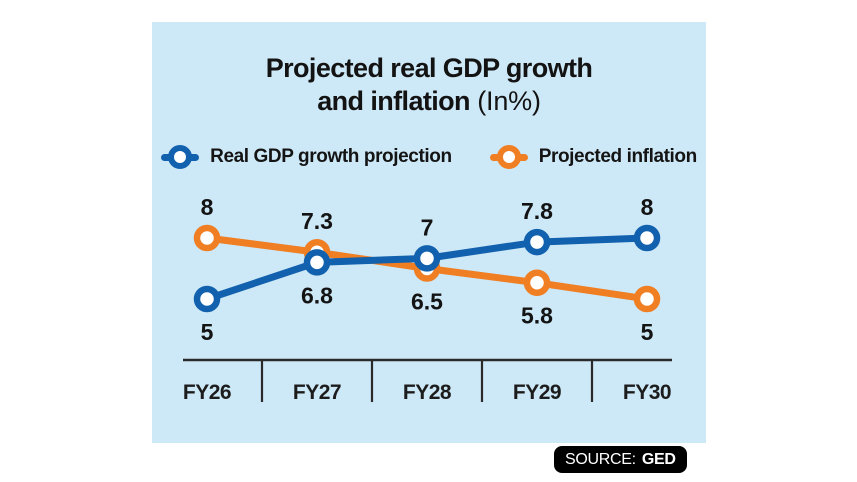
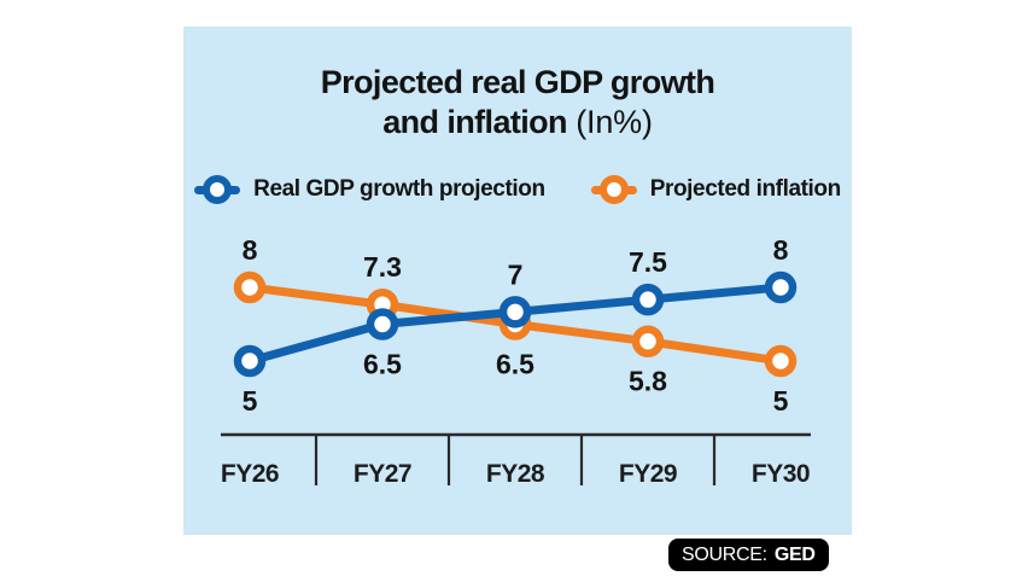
Real GDP growth projection/FY27: 6.8 -> 6.5
Real GDP growth projection/FY29: 7.8 -> 7.5
